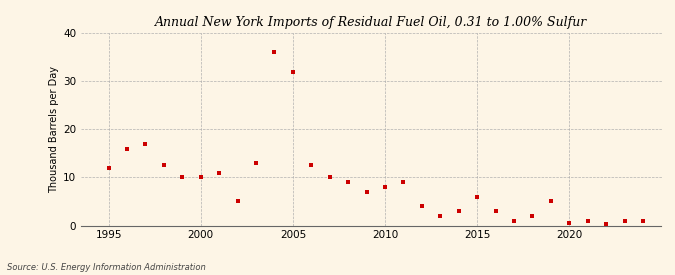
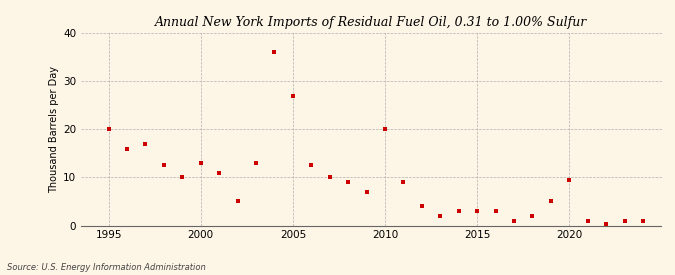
1995: 12.0 -> 20.0
2000: 10.0 -> 13.0
2005: 32.0 -> 27.0
2010: 8.0 -> 20.0
2015: 6.0 -> 3.0
2020: 0.5 -> 9.5
